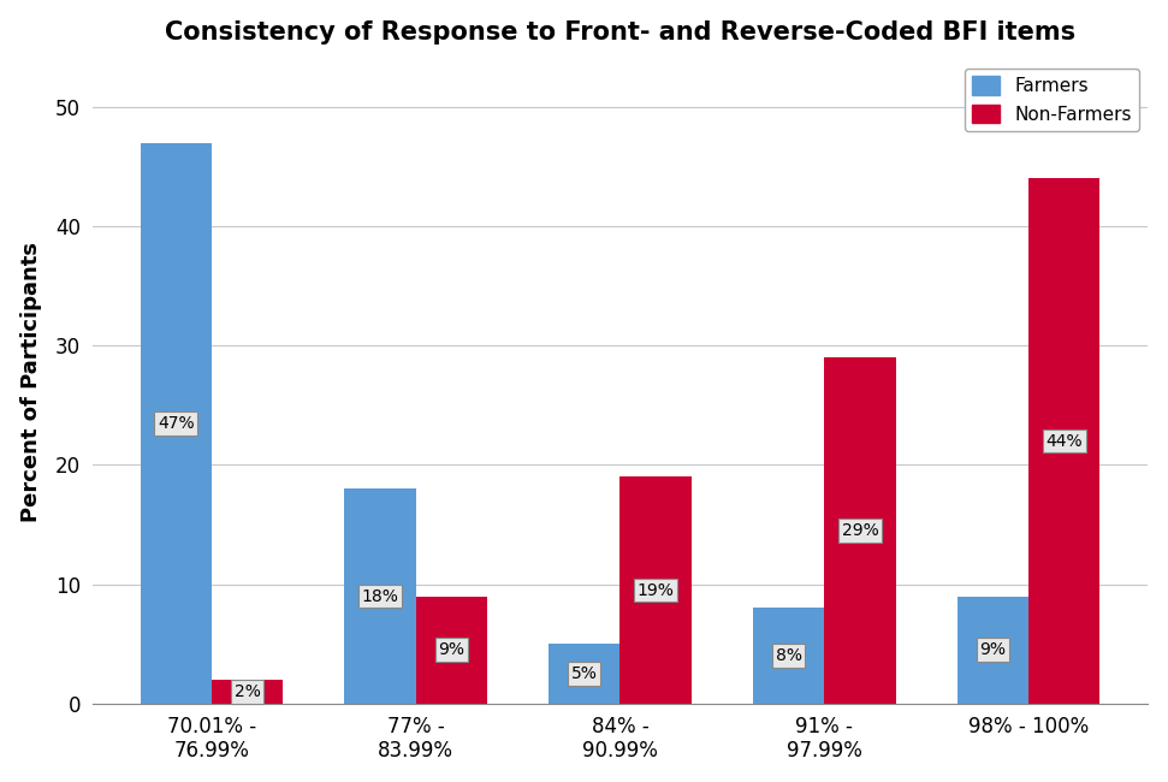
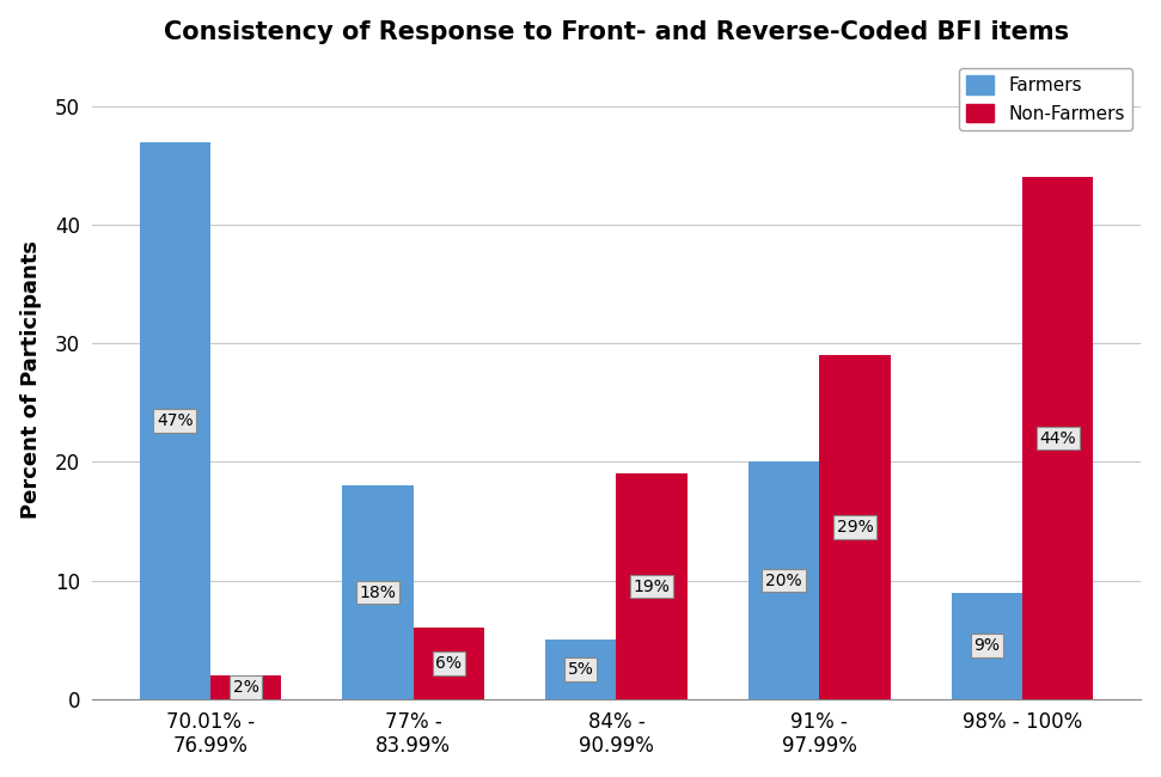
Non-Farmers/77% - 83.99%: 9% -> 6%
Farmers/91% - 97.99%: 8% -> 20%
